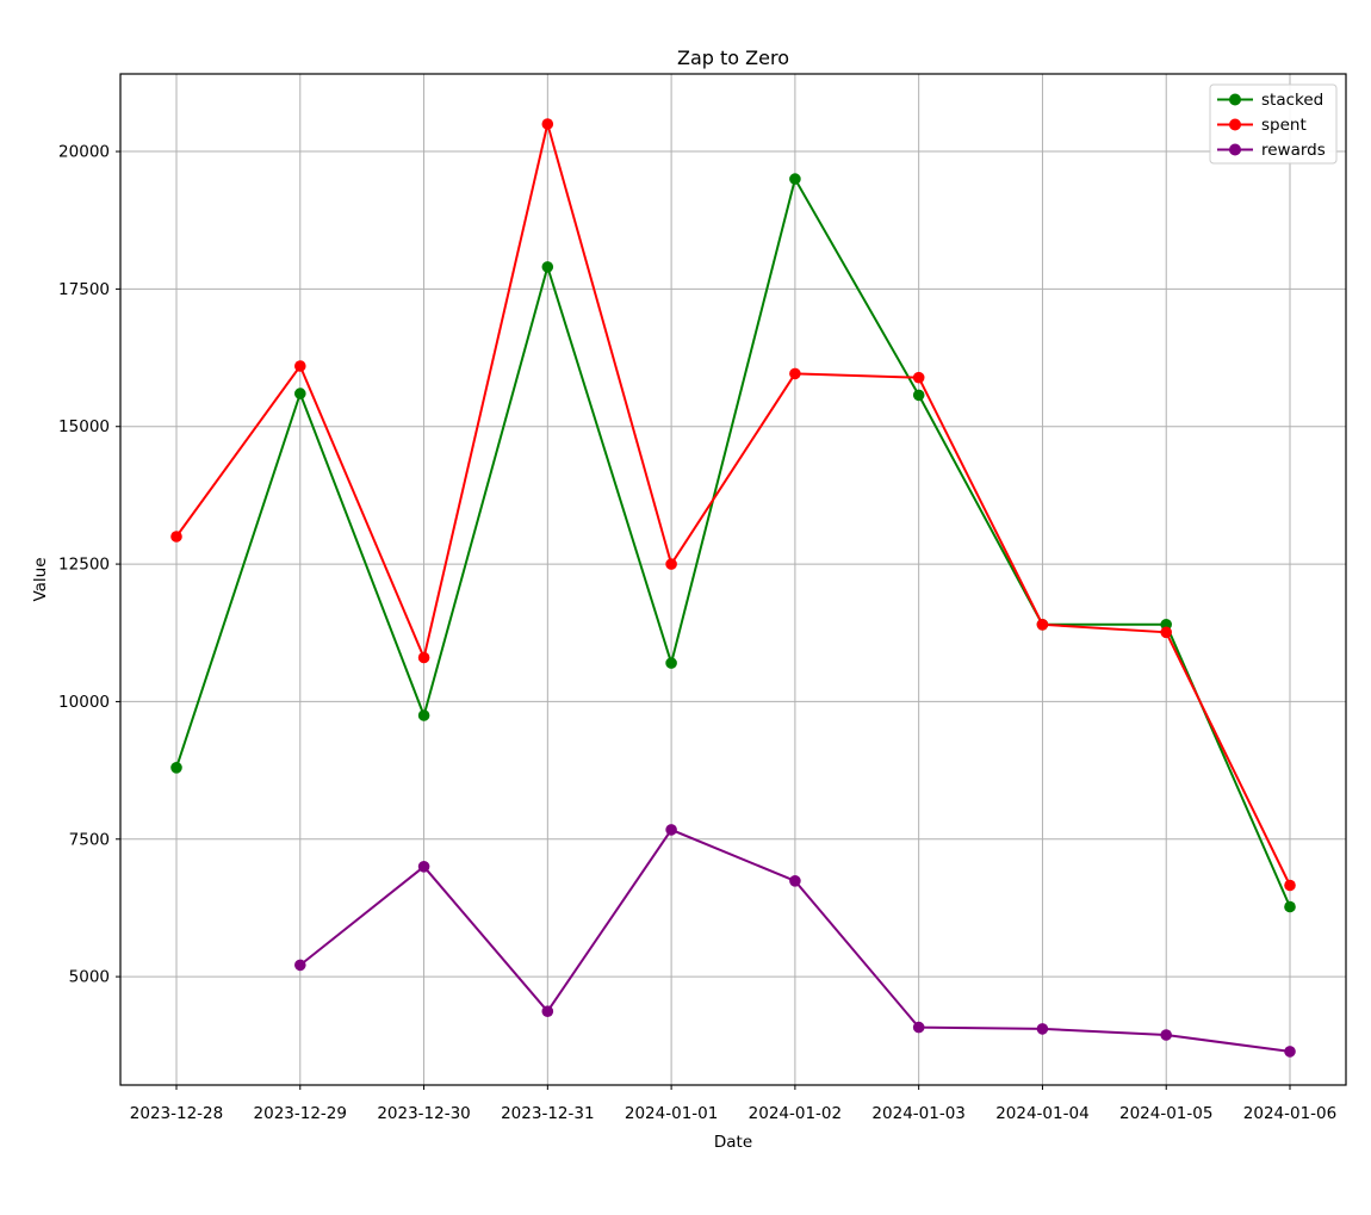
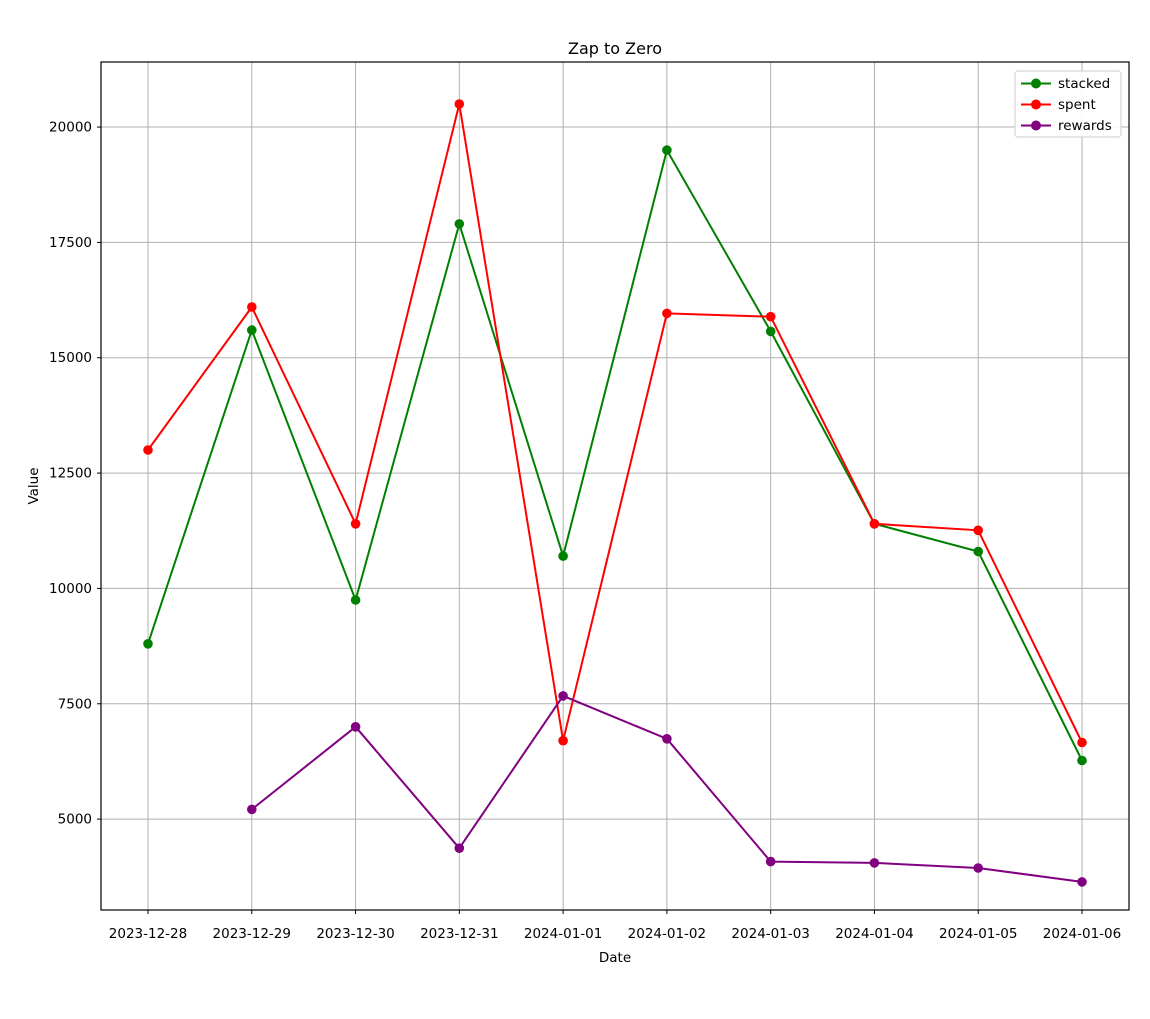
spent/2023-12-30: 10800 -> 11400
spent/2024-01-01: 12500 -> 6700
stacked/2024-01-05: 11400 -> 10800
